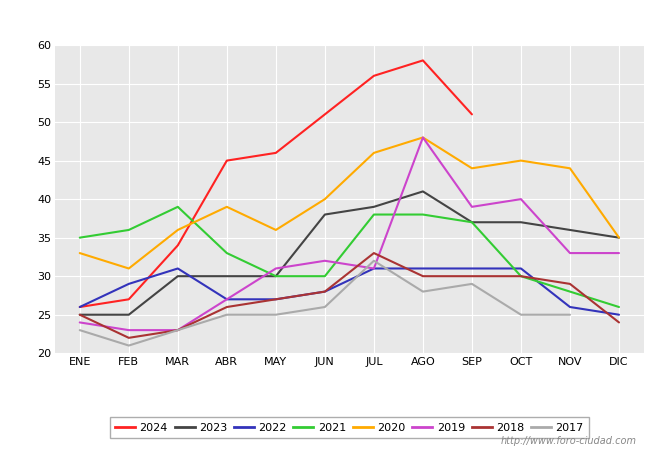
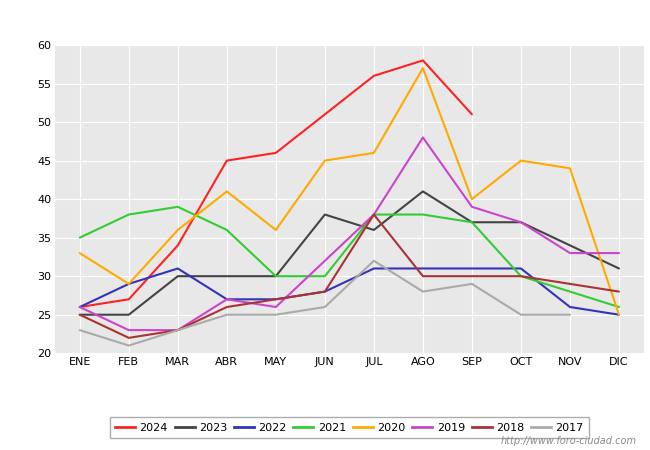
2019/ENE: 24 -> 26
2021/FEB: 36 -> 38
2020/FEB: 31 -> 29
2021/ABR: 33 -> 36
2020/ABR: 39 -> 41
2019/MAY: 31 -> 26
2020/JUN: 40 -> 45
2023/JUL: 39 -> 36
2019/JUL: 31 -> 38
2018/JUL: 33 -> 38
2020/AGO: 48 -> 57
2020/SEP: 44 -> 40
2019/OCT: 40 -> 37
2023/NOV: 36 -> 34
2023/DIC: 35 -> 31
2020/DIC: 35 -> 25
2018/DIC: 24 -> 28
